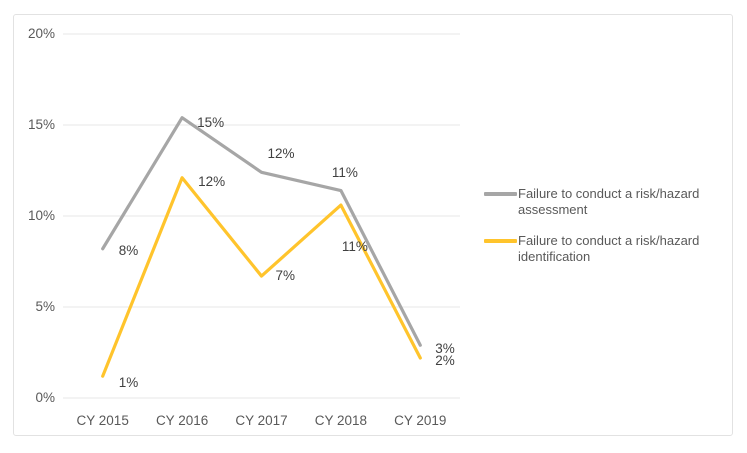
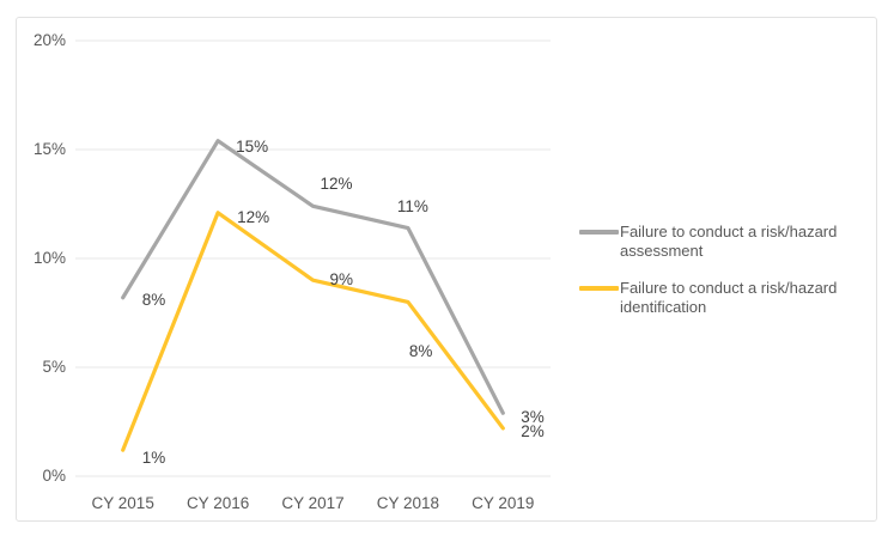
Failure to conduct a risk/hazard identification/CY 2017: 7% -> 9%
Failure to conduct a risk/hazard identification/CY 2018: 11% -> 8%
